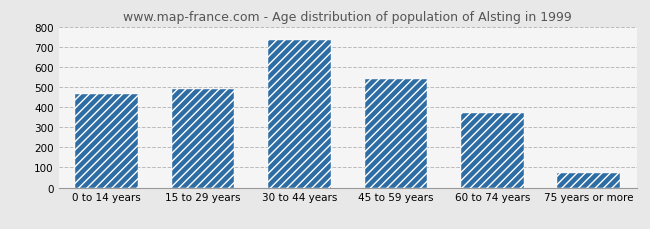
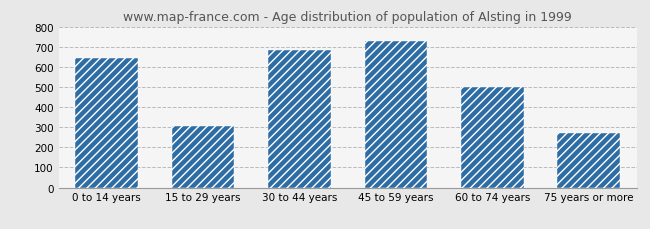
0 to 14 years: 465 -> 645
15 to 29 years: 492 -> 305
30 to 44 years: 733 -> 685
45 to 59 years: 540 -> 730
60 to 74 years: 370 -> 500
75 years or more: 72 -> 270
